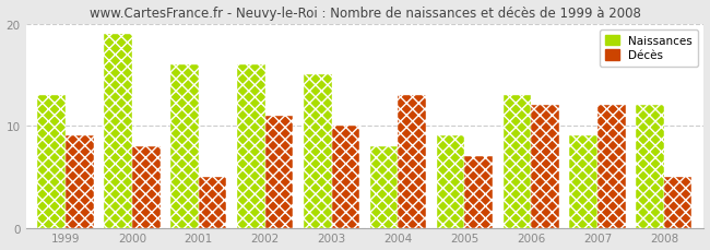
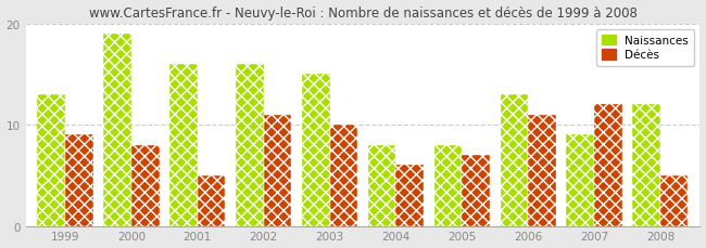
Décès/2004: 13 -> 6
Naissances/2005: 9 -> 8
Décès/2006: 12 -> 11
